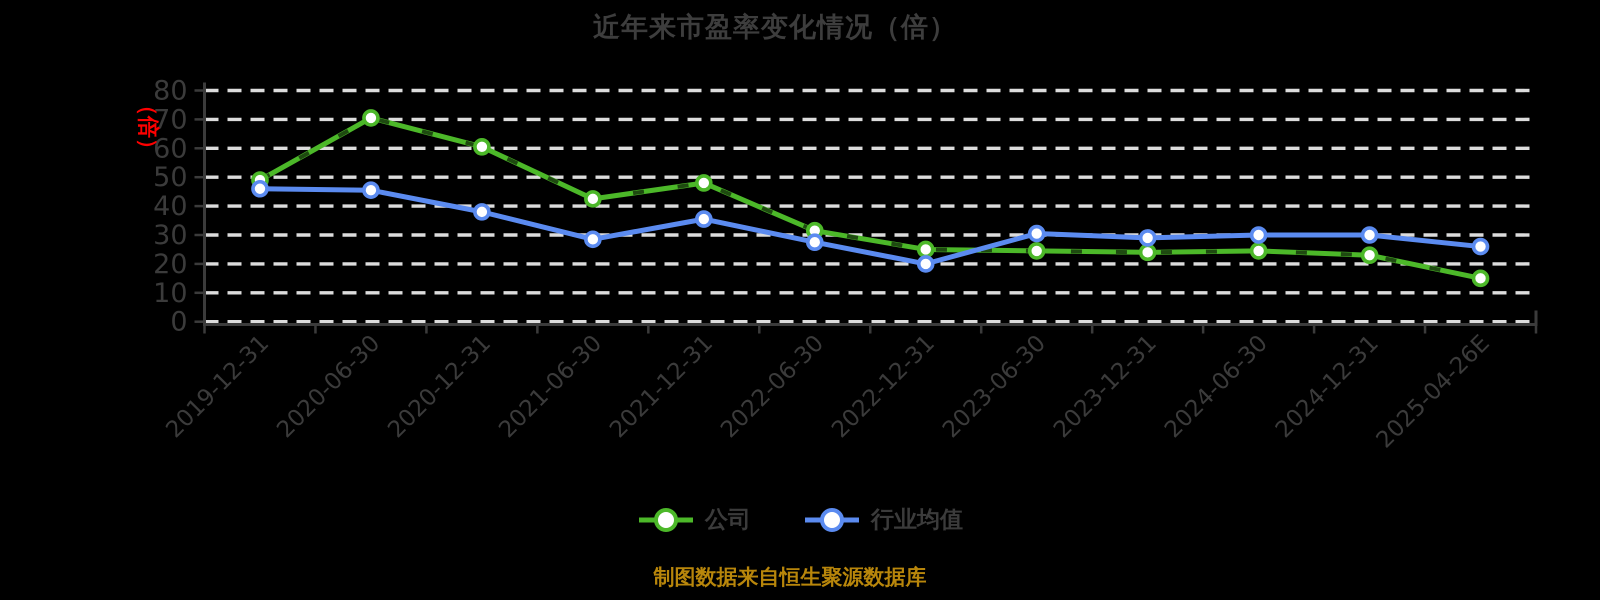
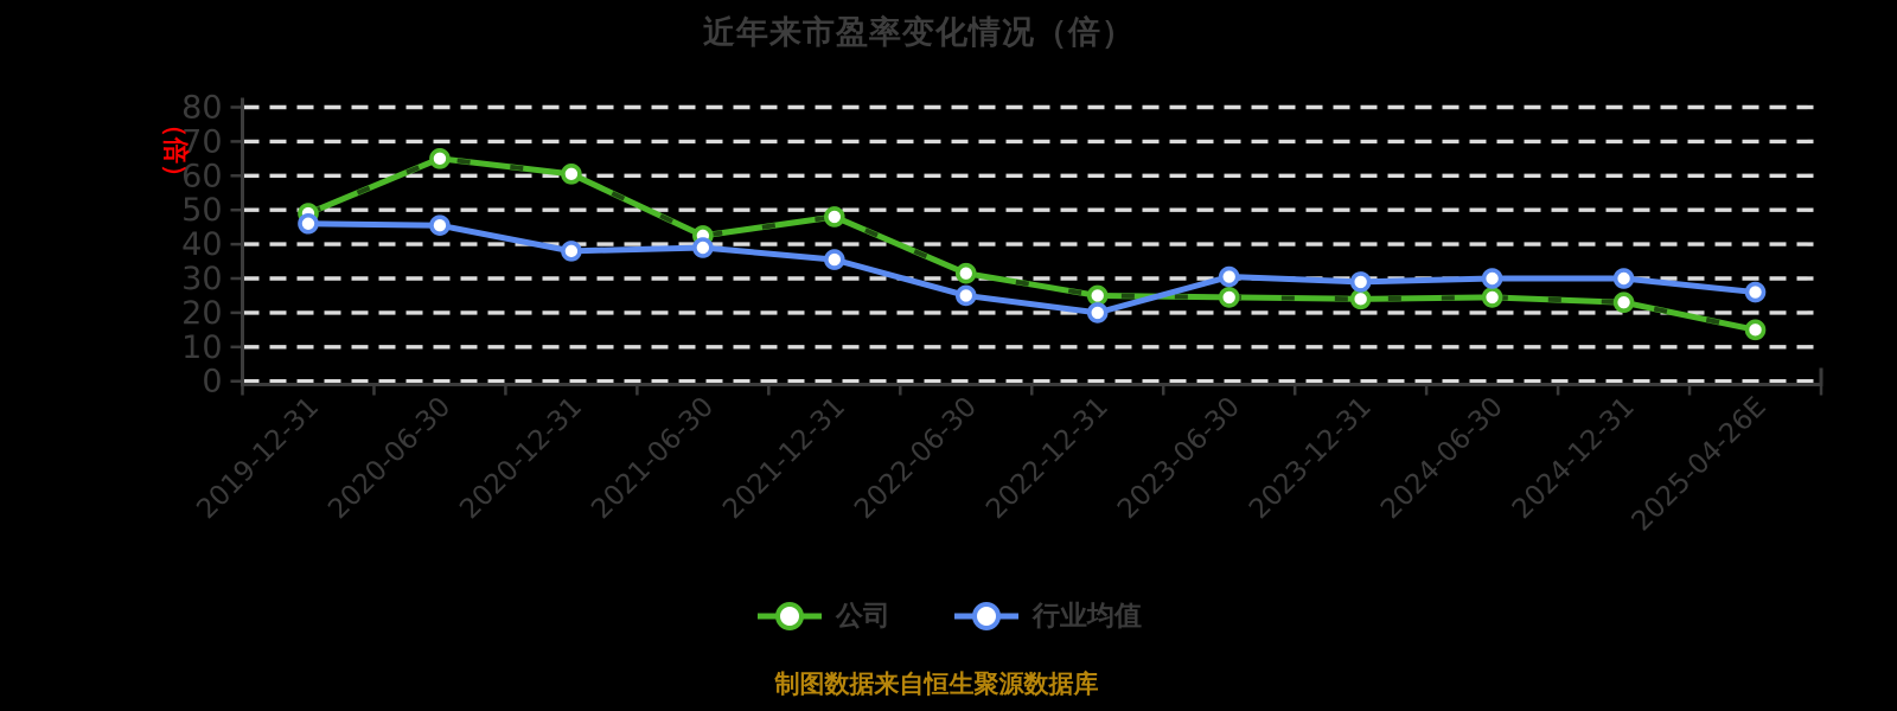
公司/2020-06-30: 70 -> 65
行业均值/2021-06-30: 28 -> 39
行业均值/2022-06-30: 28 -> 25
